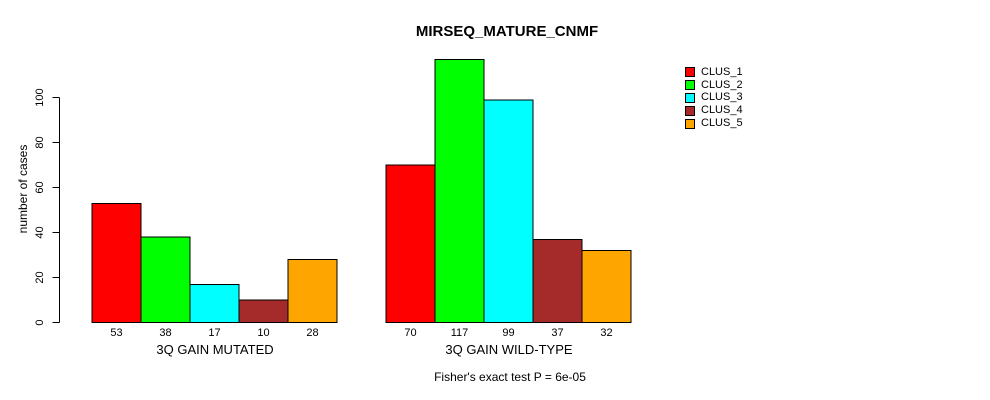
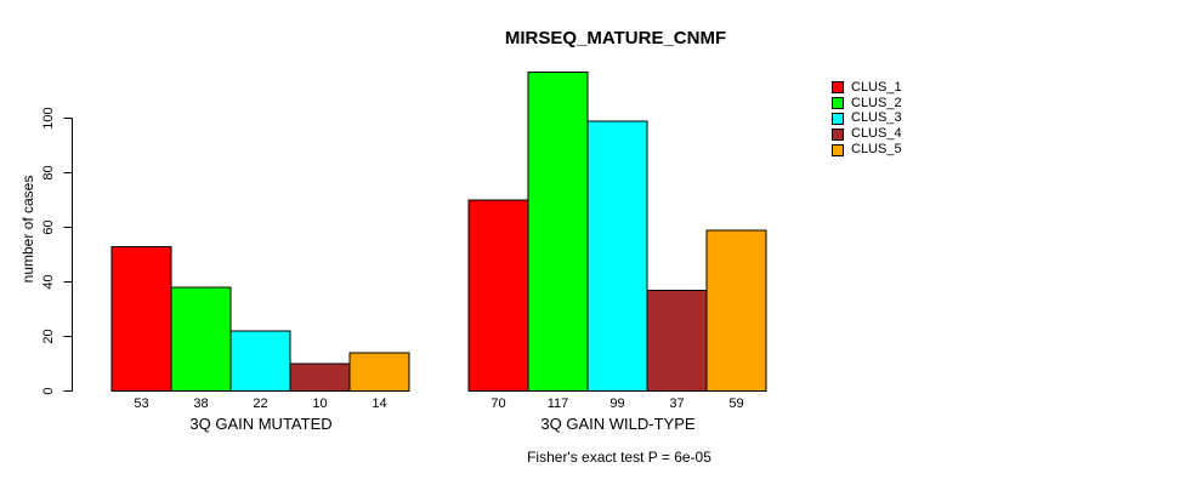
CLUS_3/3Q GAIN MUTATED: 17 -> 22
CLUS_5/3Q GAIN MUTATED: 28 -> 14
CLUS_5/3Q GAIN WILD-TYPE: 32 -> 59
